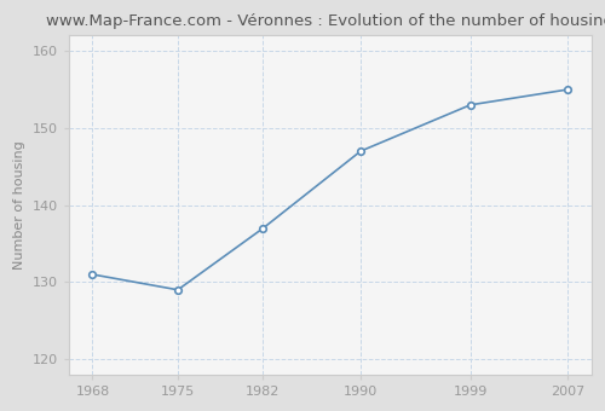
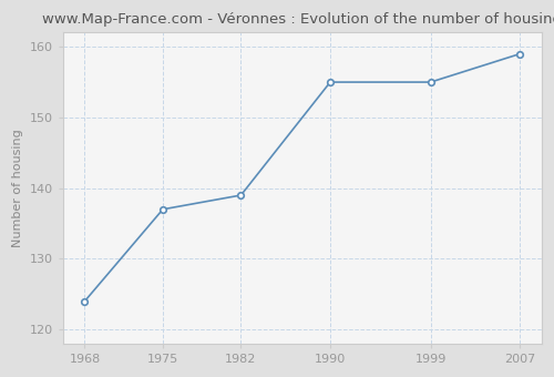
1968: 131 -> 124
1975: 129 -> 137
1982: 137 -> 139
1990: 147 -> 155
1999: 153 -> 155
2007: 155 -> 159
